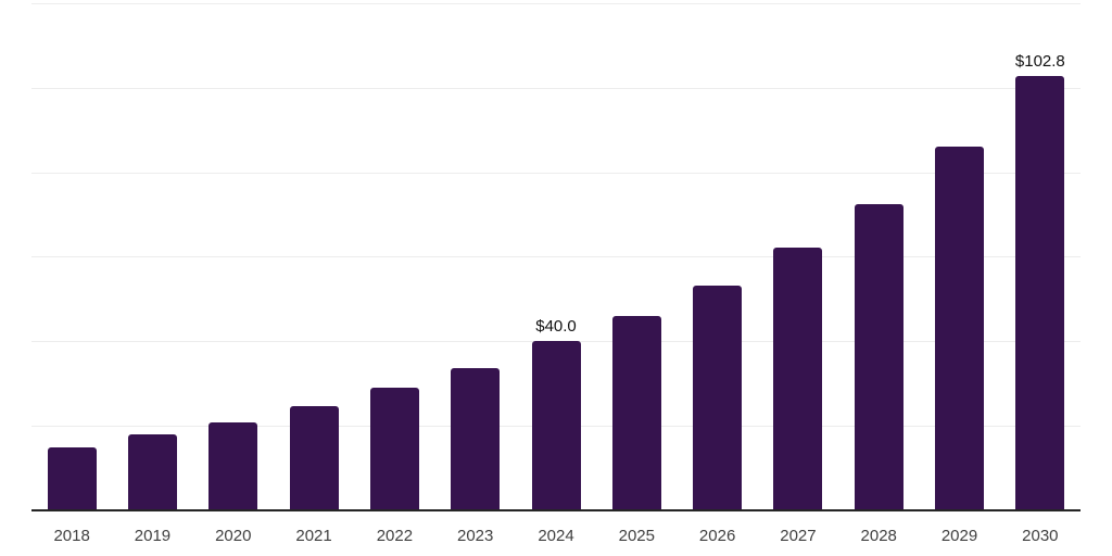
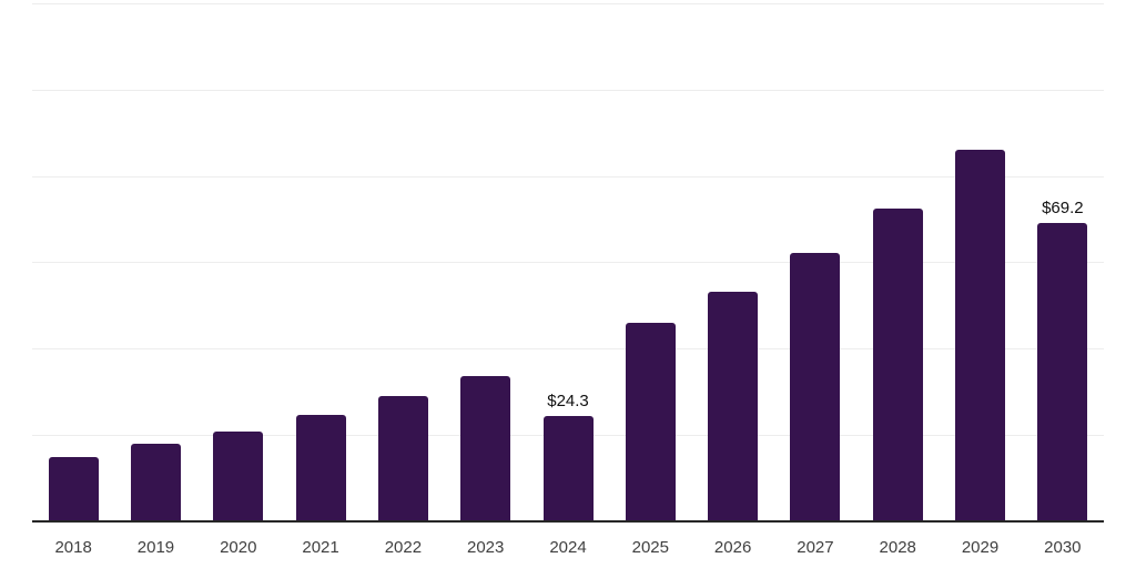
2024: $40.0 -> $24.3
2030: $102.8 -> $69.2
